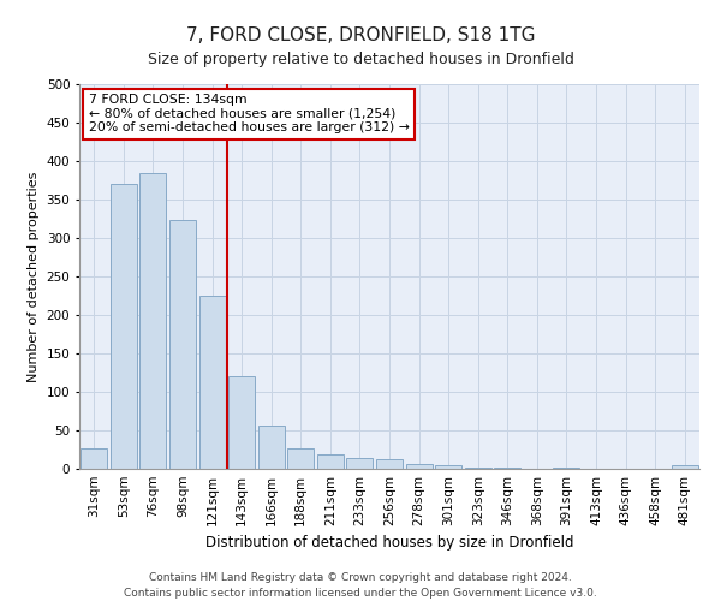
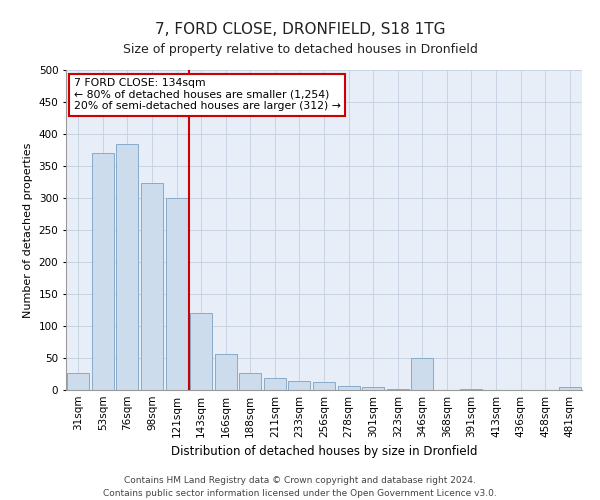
121sqm: 225 -> 300
346sqm: 1 -> 50
